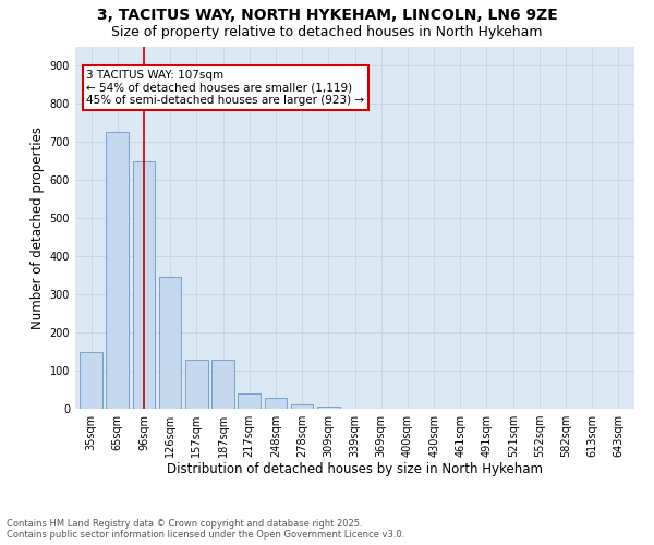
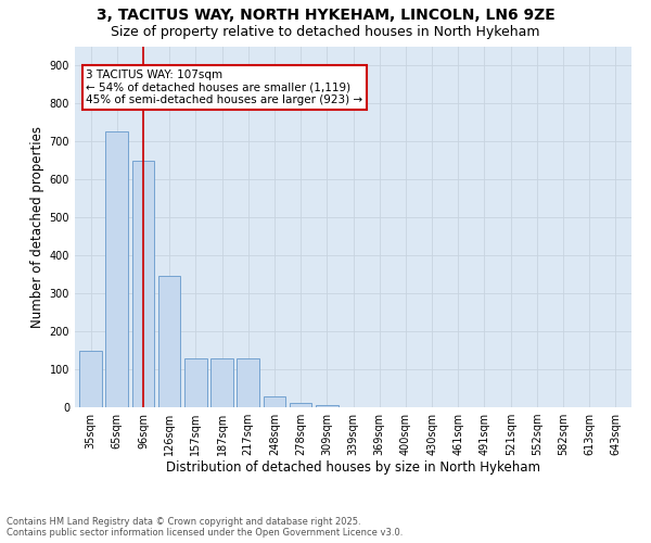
217sqm: 40 -> 130
